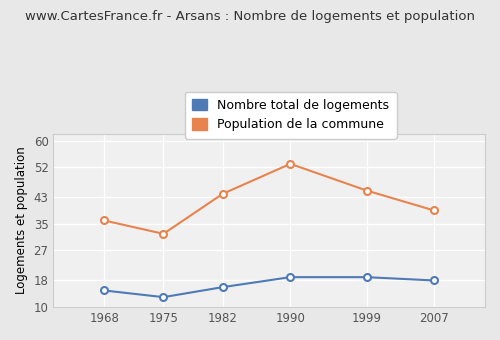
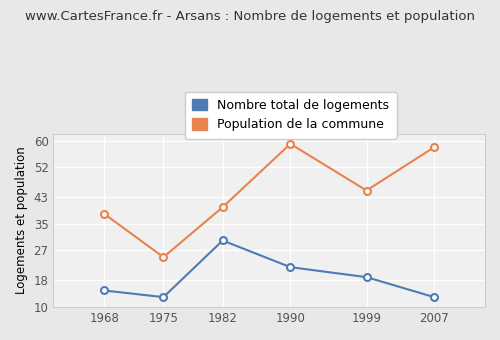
Population de la commune/1968: 36 -> 38
Population de la commune/1975: 32 -> 25
Nombre total de logements/1982: 16 -> 30
Population de la commune/1982: 44 -> 40
Nombre total de logements/1990: 19 -> 22
Population de la commune/1990: 53 -> 59
Nombre total de logements/2007: 18 -> 13
Population de la commune/2007: 39 -> 58
